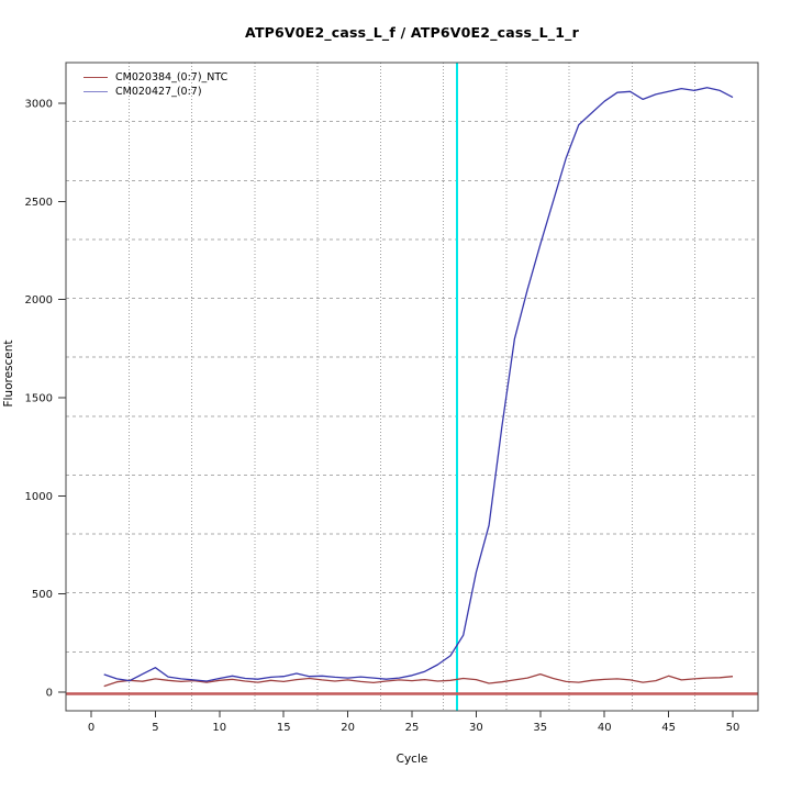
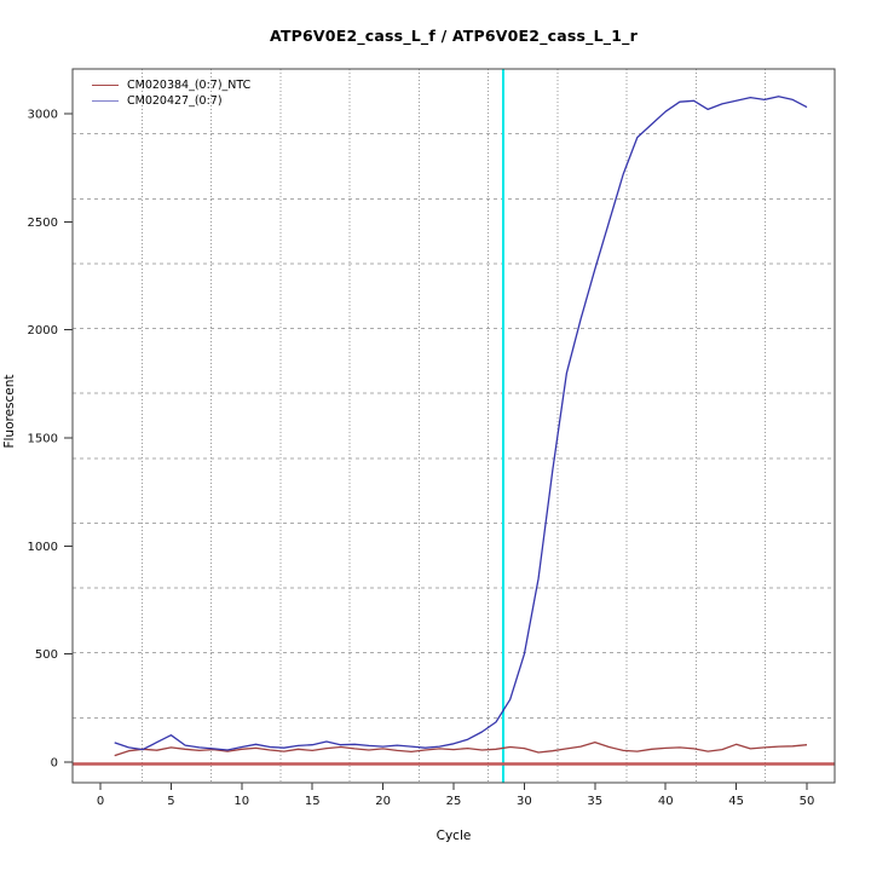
CM020427_(0:7)/30: 610 -> 500
